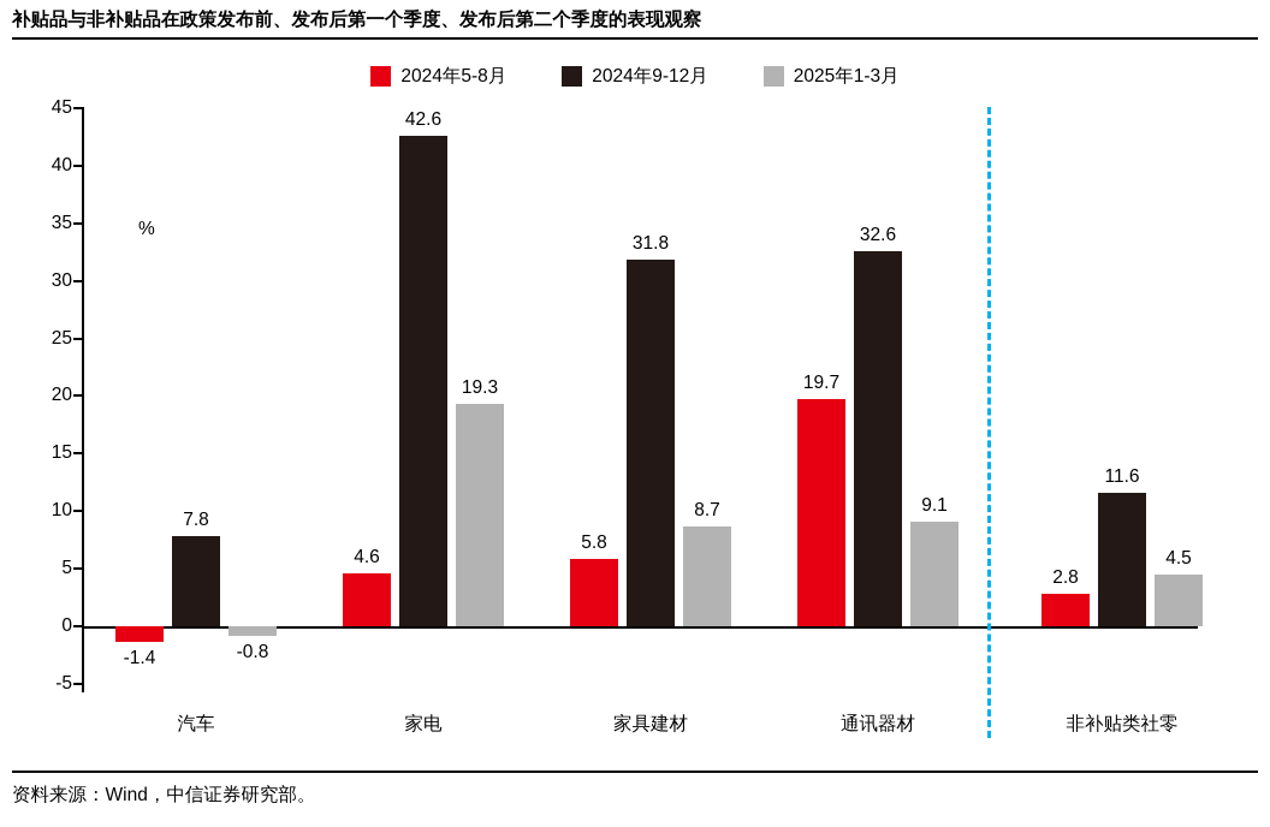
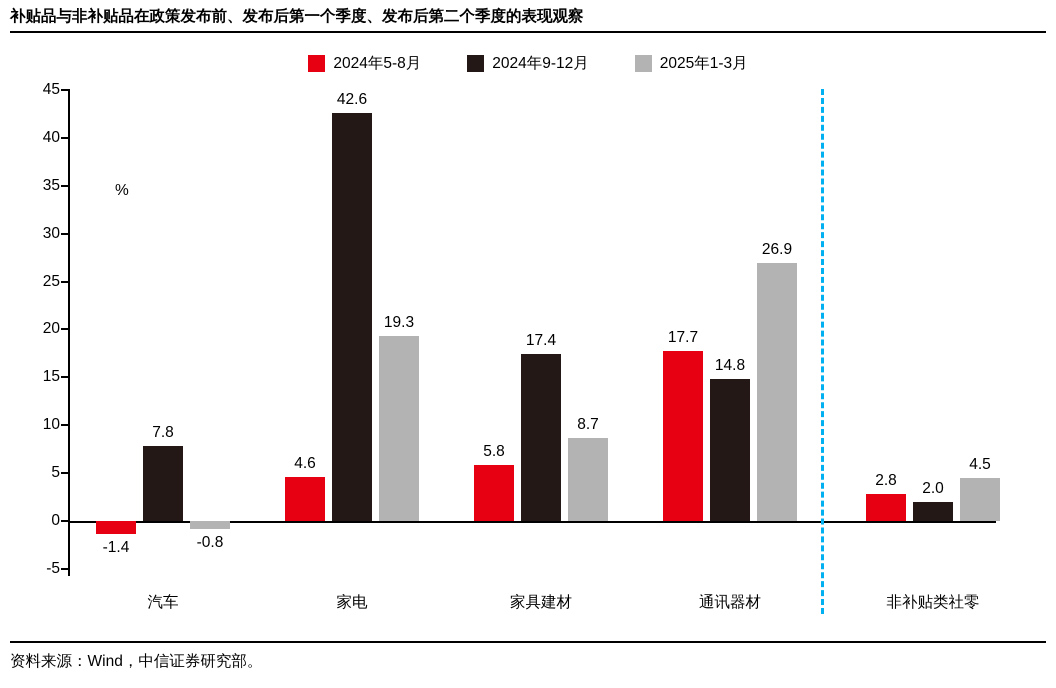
2024年9-12月/家具建材: 31.8 -> 17.4
2024年5-8月/通讯器材: 19.7 -> 17.7
2024年9-12月/通讯器材: 32.6 -> 14.8
2025年1-3月/通讯器材: 9.1 -> 26.9
2024年9-12月/非补贴类社零: 11.6 -> 2.0
